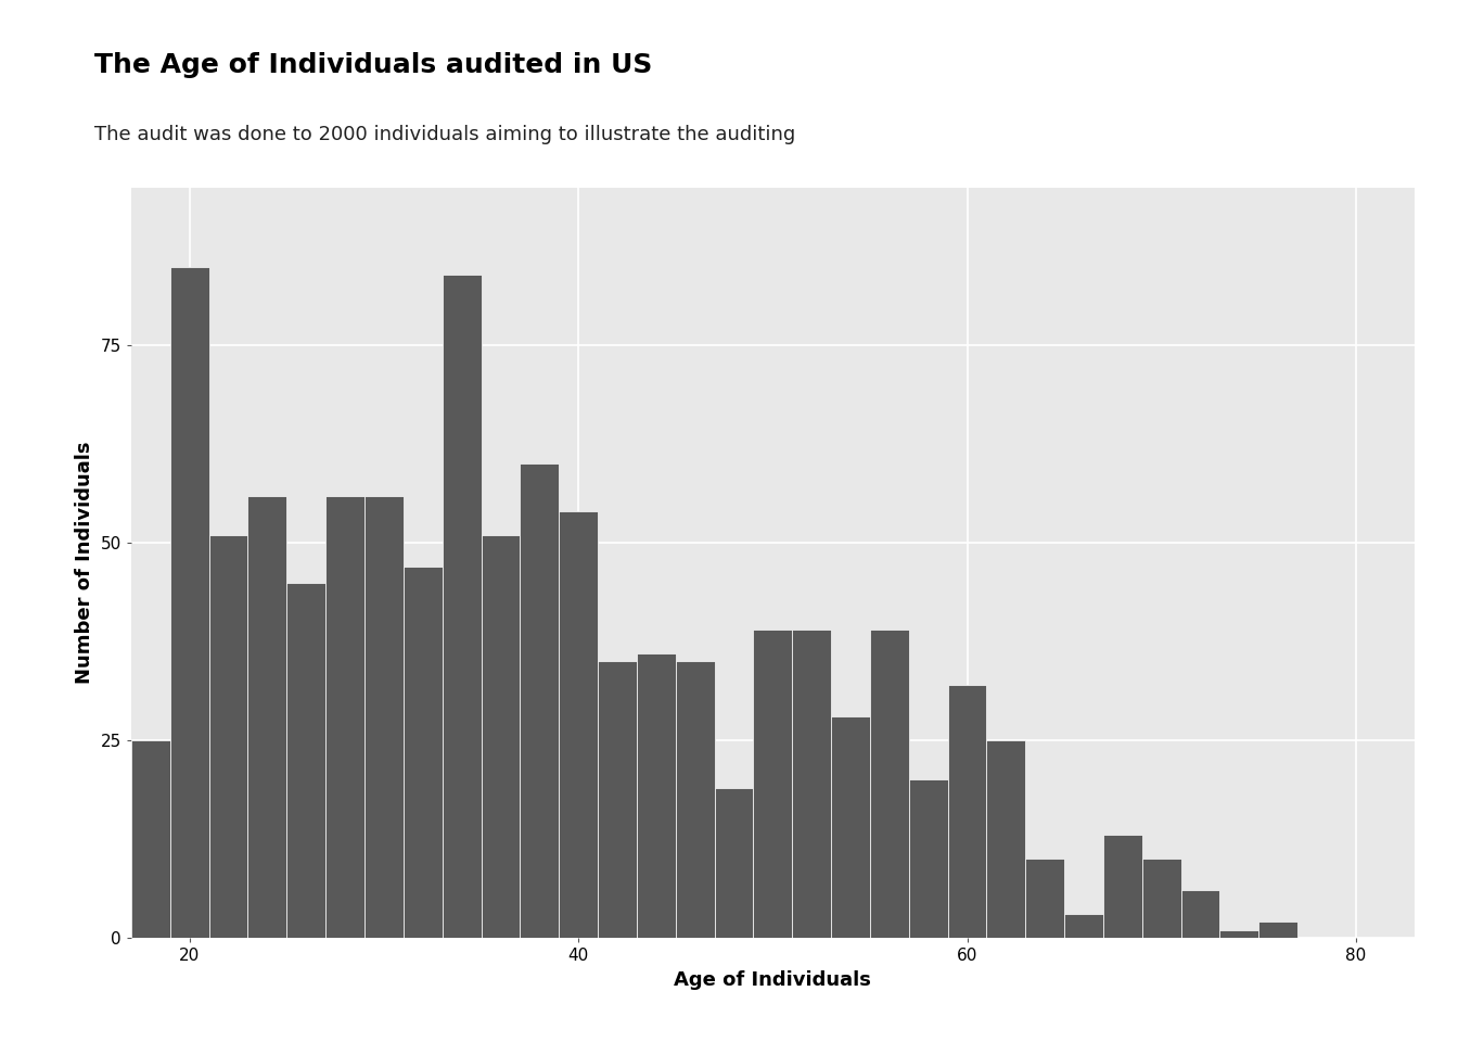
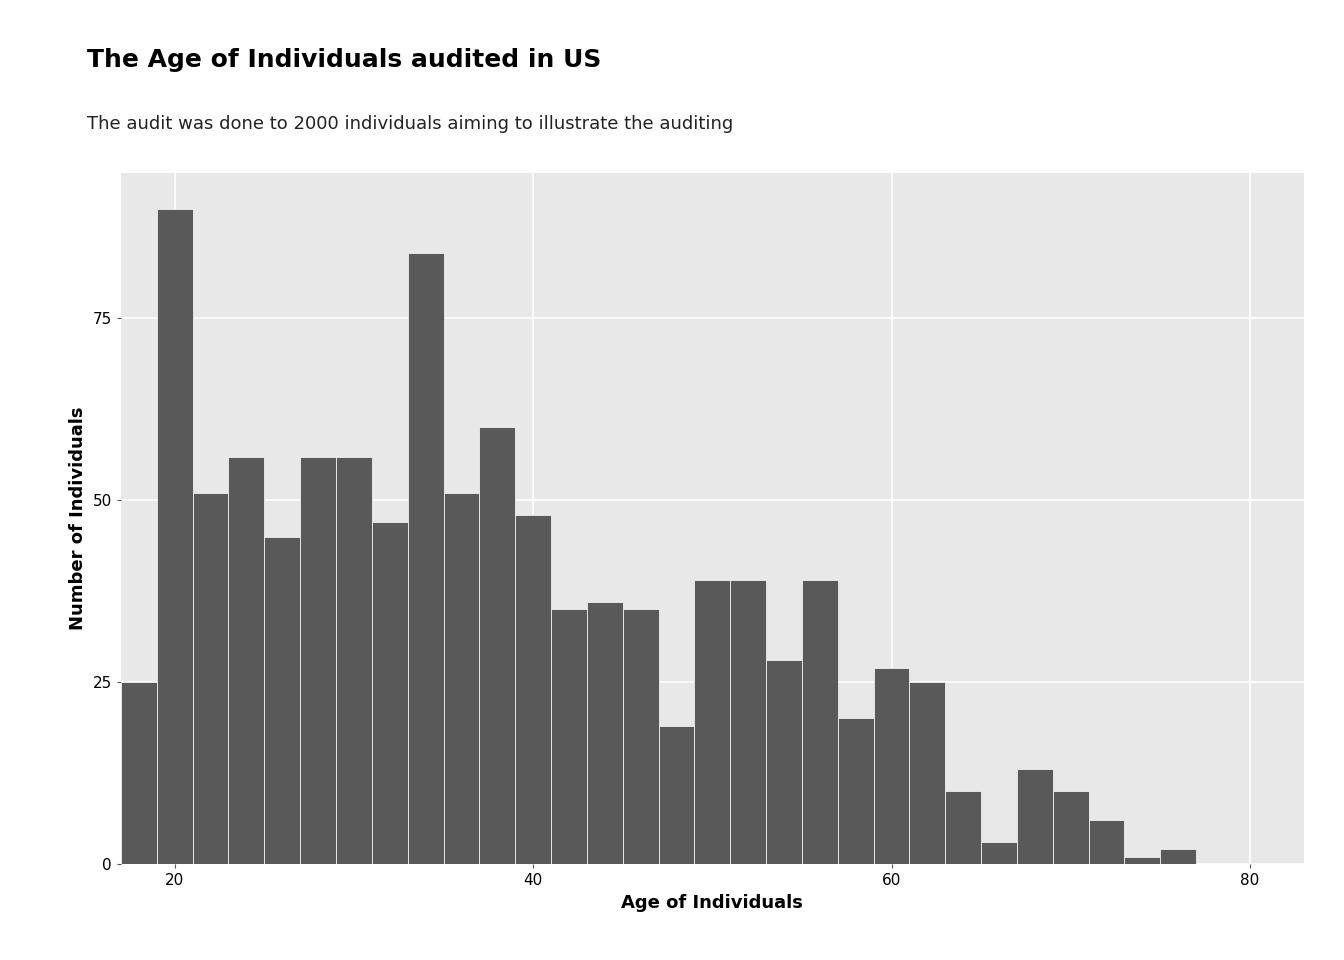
20: 85 -> 90
40: 54 -> 48
60: 32 -> 27
